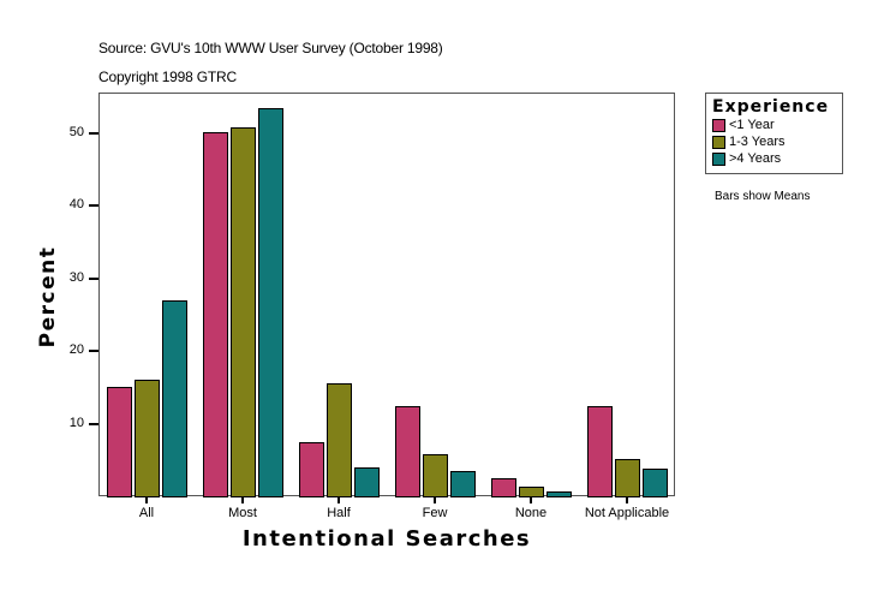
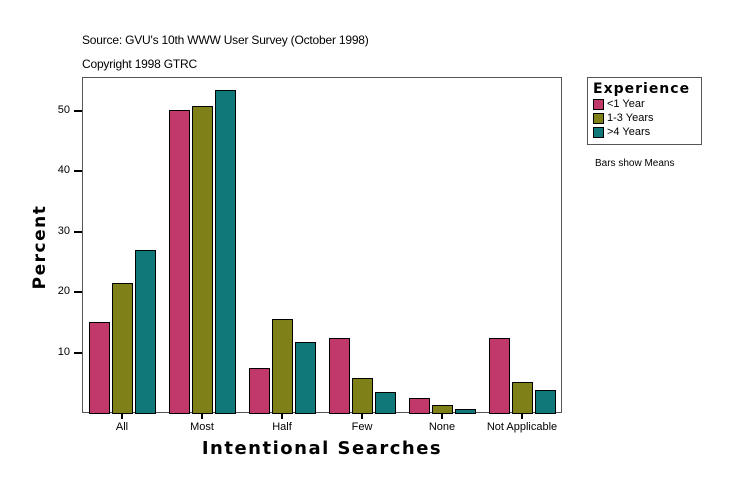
1-3 Years/All: 16 -> 22
>4 Years/Half: 4 -> 12
